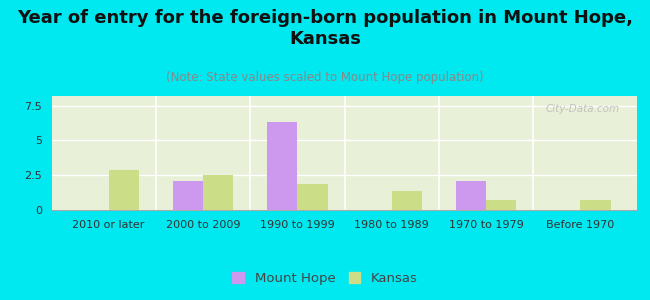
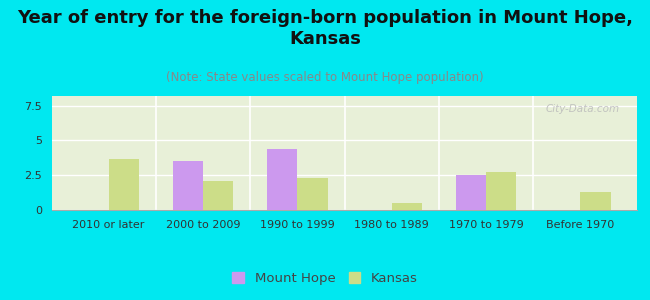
Kansas/2010 or later: 2.9 -> 3.7
Mount Hope/2000 to 2009: 2.1 -> 3.5
Kansas/2000 to 2009: 2.5 -> 2.1
Mount Hope/1990 to 1999: 6.3 -> 4.4
Kansas/1990 to 1999: 1.9 -> 2.3
Kansas/1980 to 1989: 1.4 -> 0.5
Mount Hope/1970 to 1979: 2.1 -> 2.5
Kansas/1970 to 1979: 0.7 -> 2.7
Kansas/Before 1970: 0.7 -> 1.3
